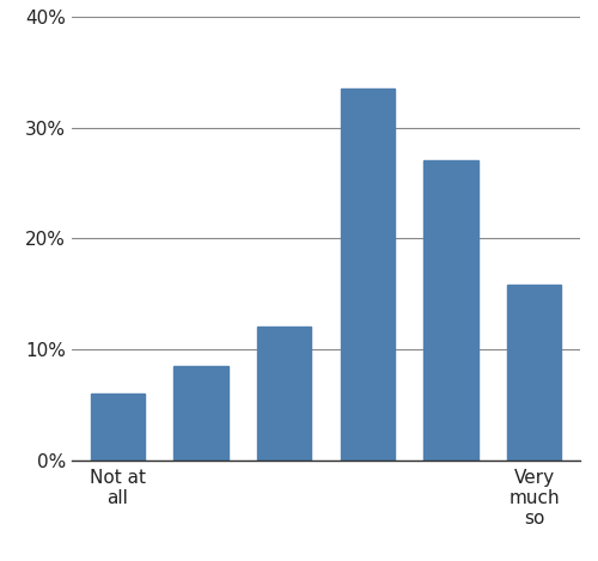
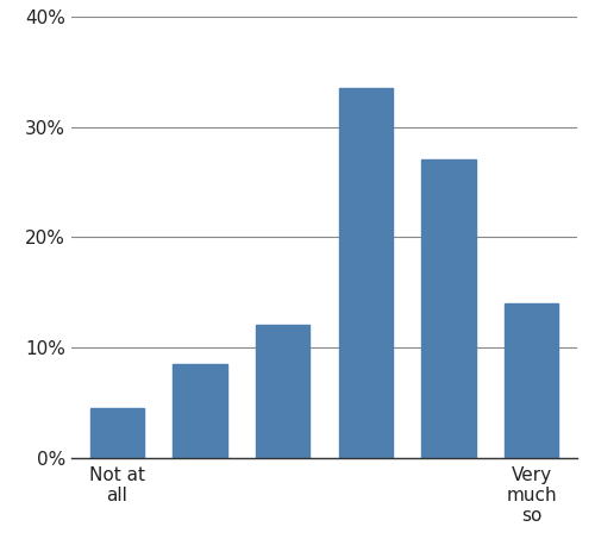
Not at all: 6.0% -> 4.5%
Very much so: 15.8% -> 14.0%
